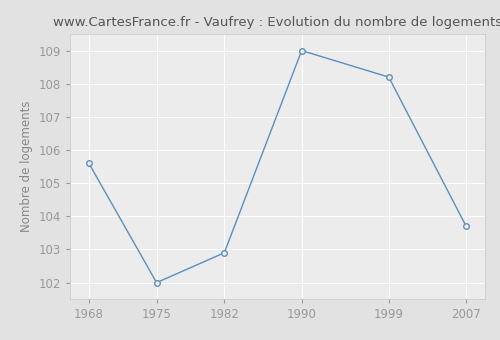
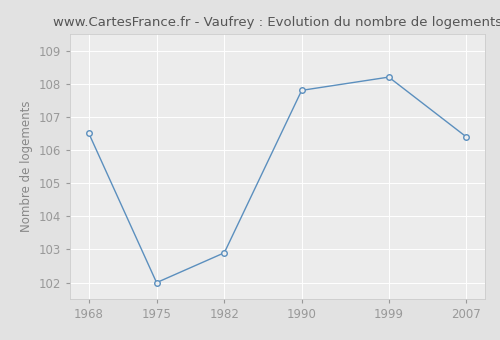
1968: 105.6 -> 106.5
1990: 109.0 -> 107.8
2007: 103.7 -> 106.4
